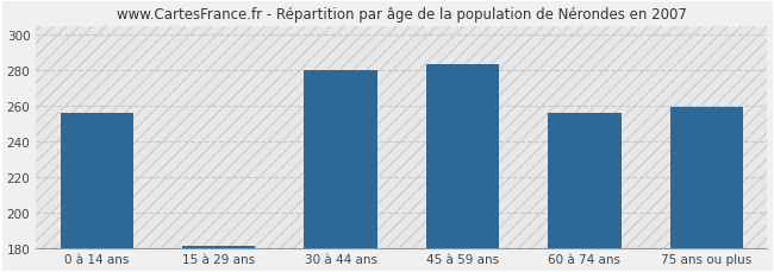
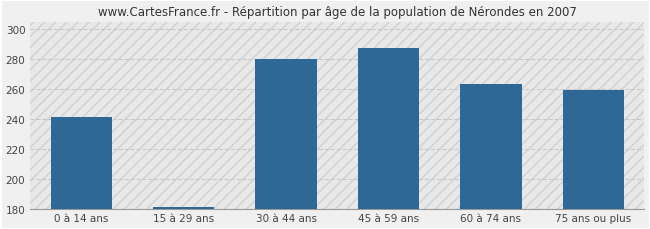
0 à 14 ans: 256 -> 241
45 à 59 ans: 283 -> 287
60 à 74 ans: 256 -> 263
